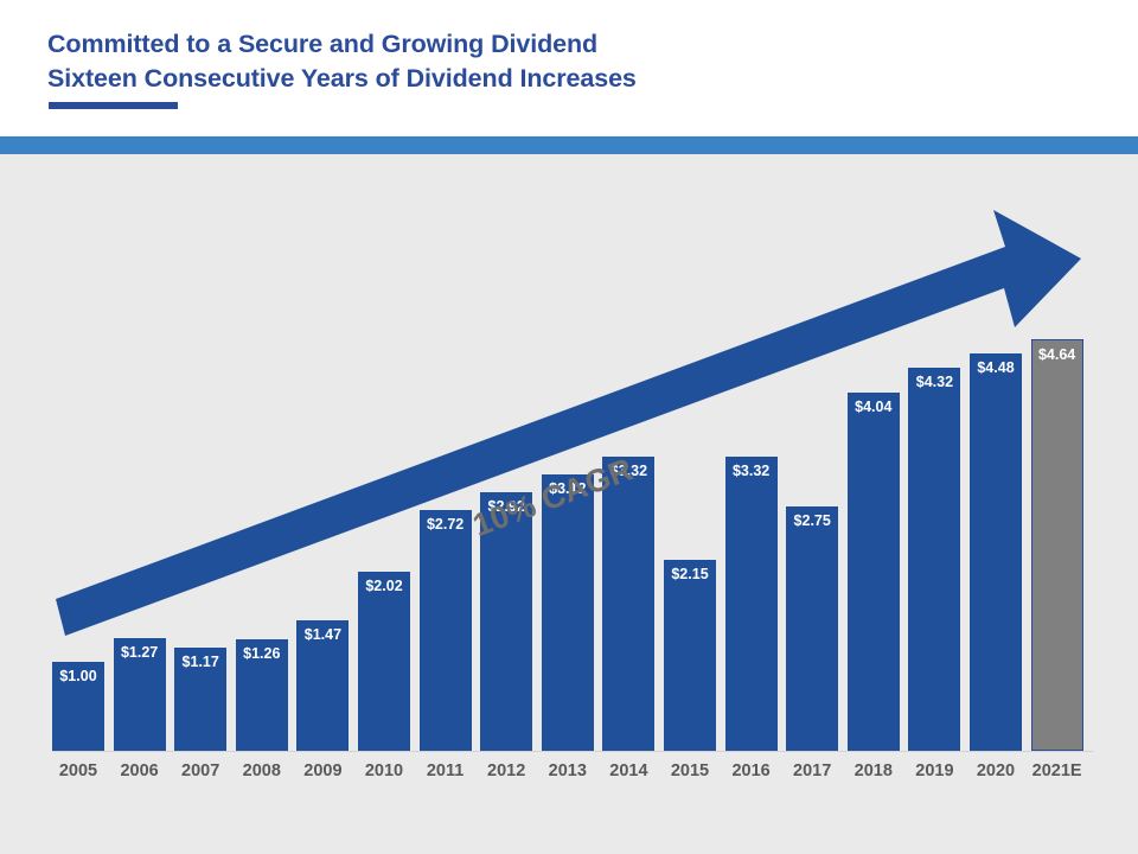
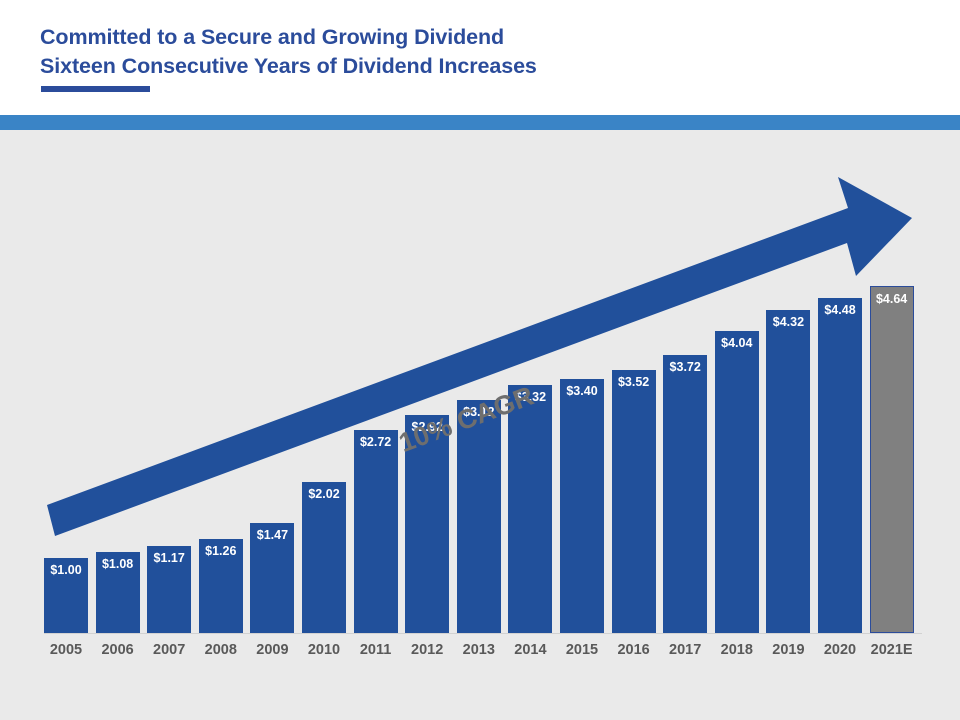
2006: $1.27 -> $1.08
2015: $2.15 -> $3.40
2016: $3.32 -> $3.52
2017: $2.75 -> $3.72
